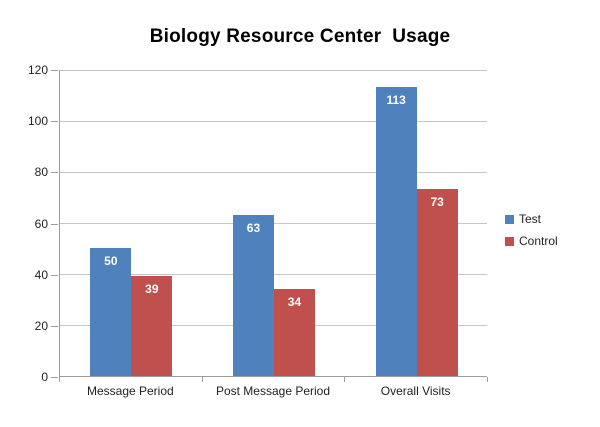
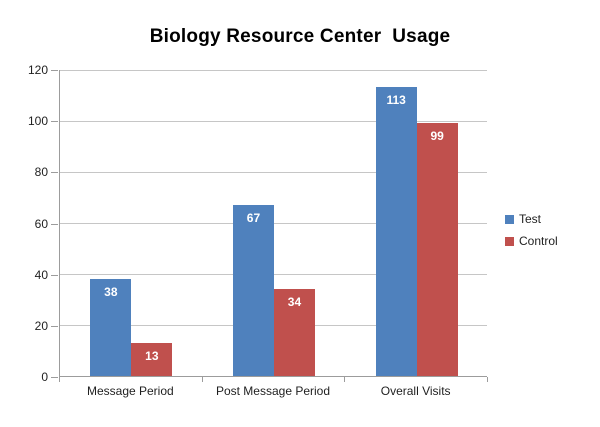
Test/Message Period: 50 -> 38
Control/Message Period: 39 -> 13
Test/Post Message Period: 63 -> 67
Control/Overall Visits: 73 -> 99
